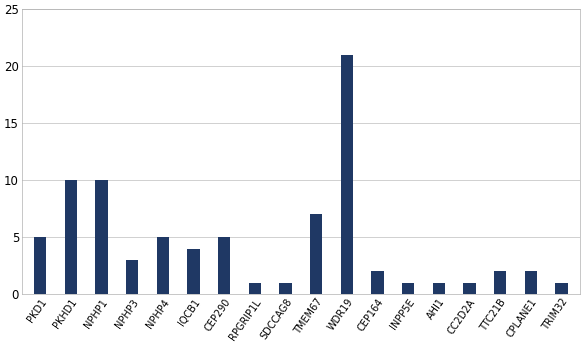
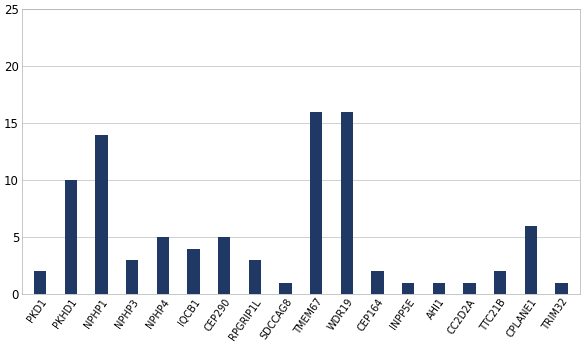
PKD1: 5 -> 2
NPHP1: 10 -> 14
RPGRIP1L: 1 -> 3
TMEM67: 7 -> 16
WDR19: 21 -> 16
CPLANE1: 2 -> 6
